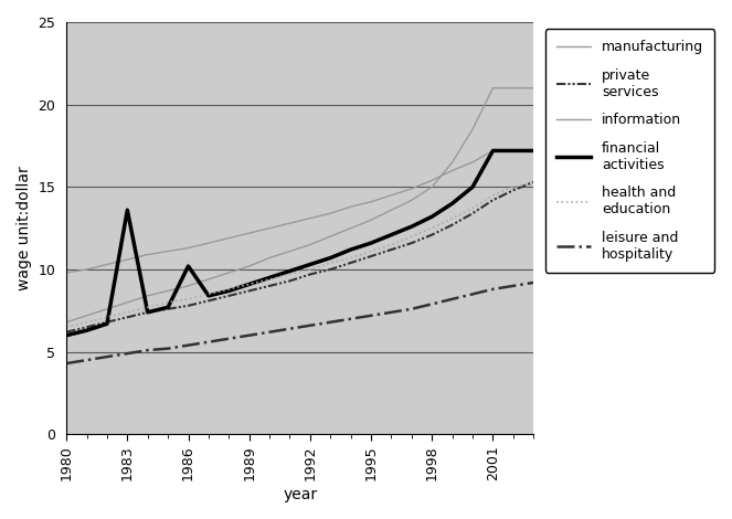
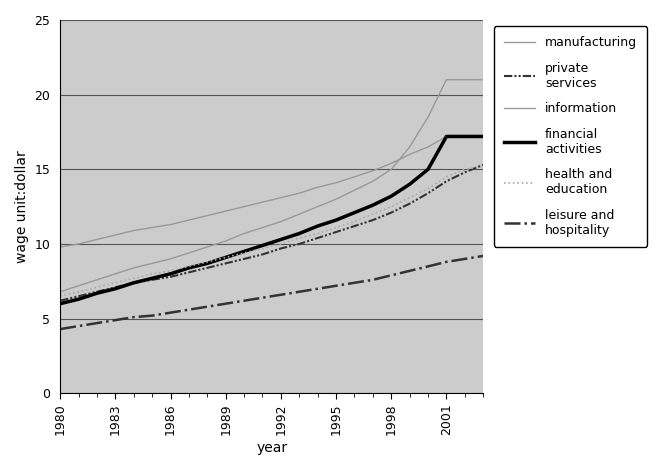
financial activities/1983: 13.6 -> 7.0
financial activities/1986: 10.2 -> 8.0
